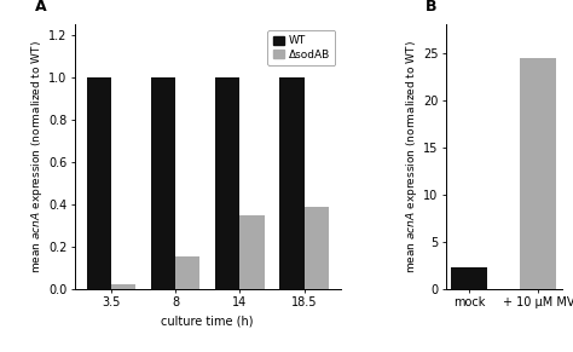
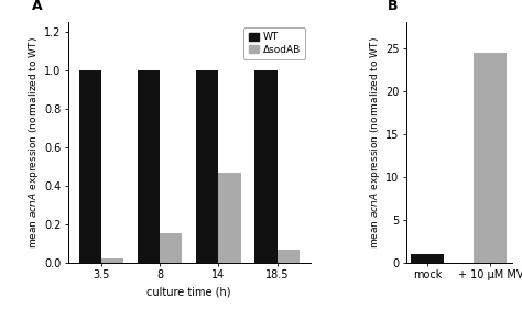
ΔsodAB/14: 0.35 -> 0.47
ΔsodAB/18.5: 0.39 -> 0.07
mock: 2.2 -> 1.0
